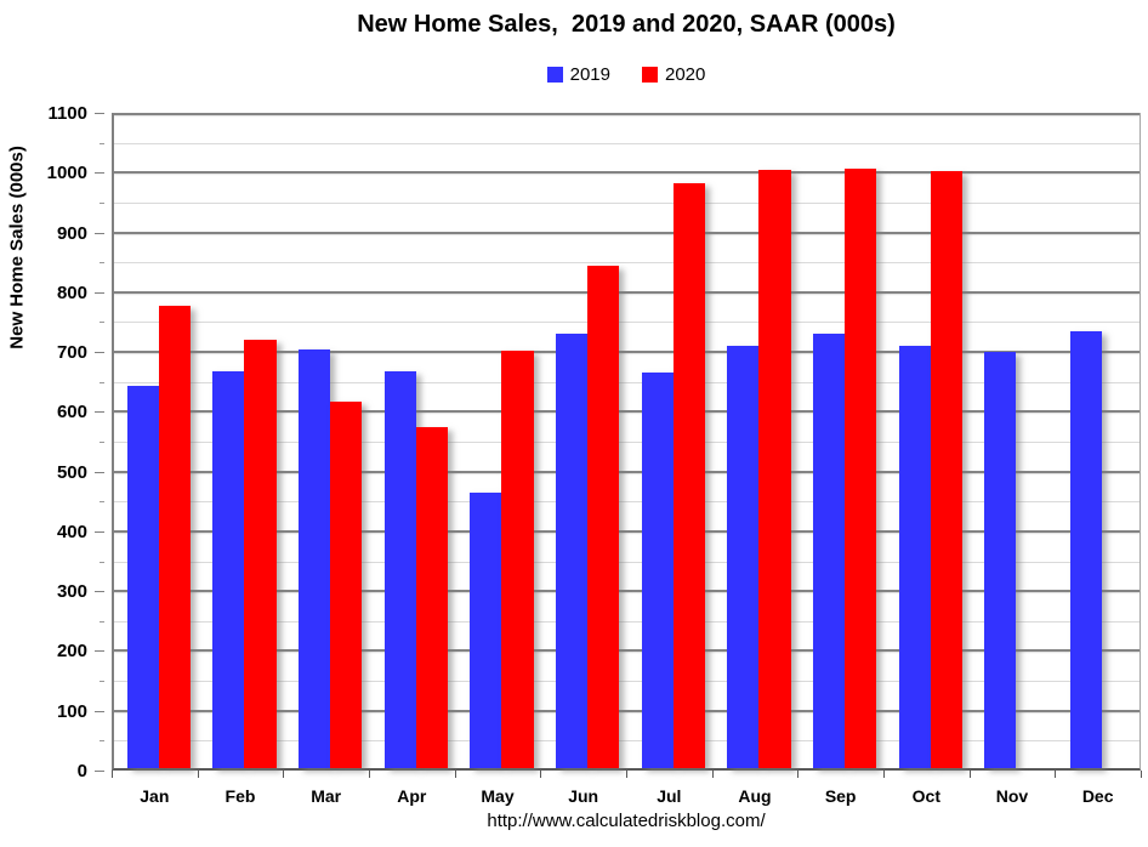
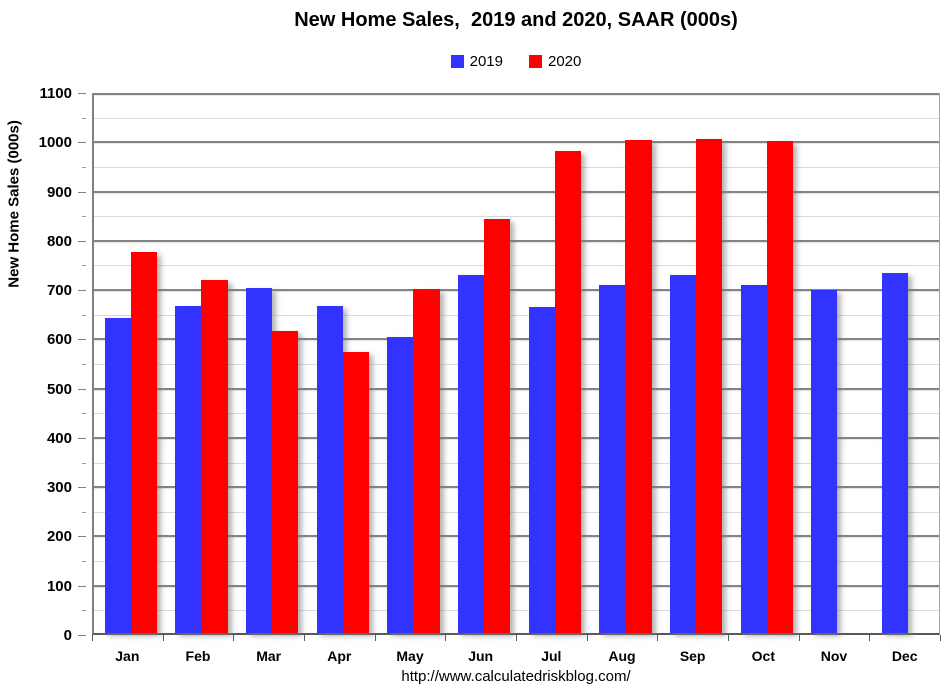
2019/May: 460 -> 600
